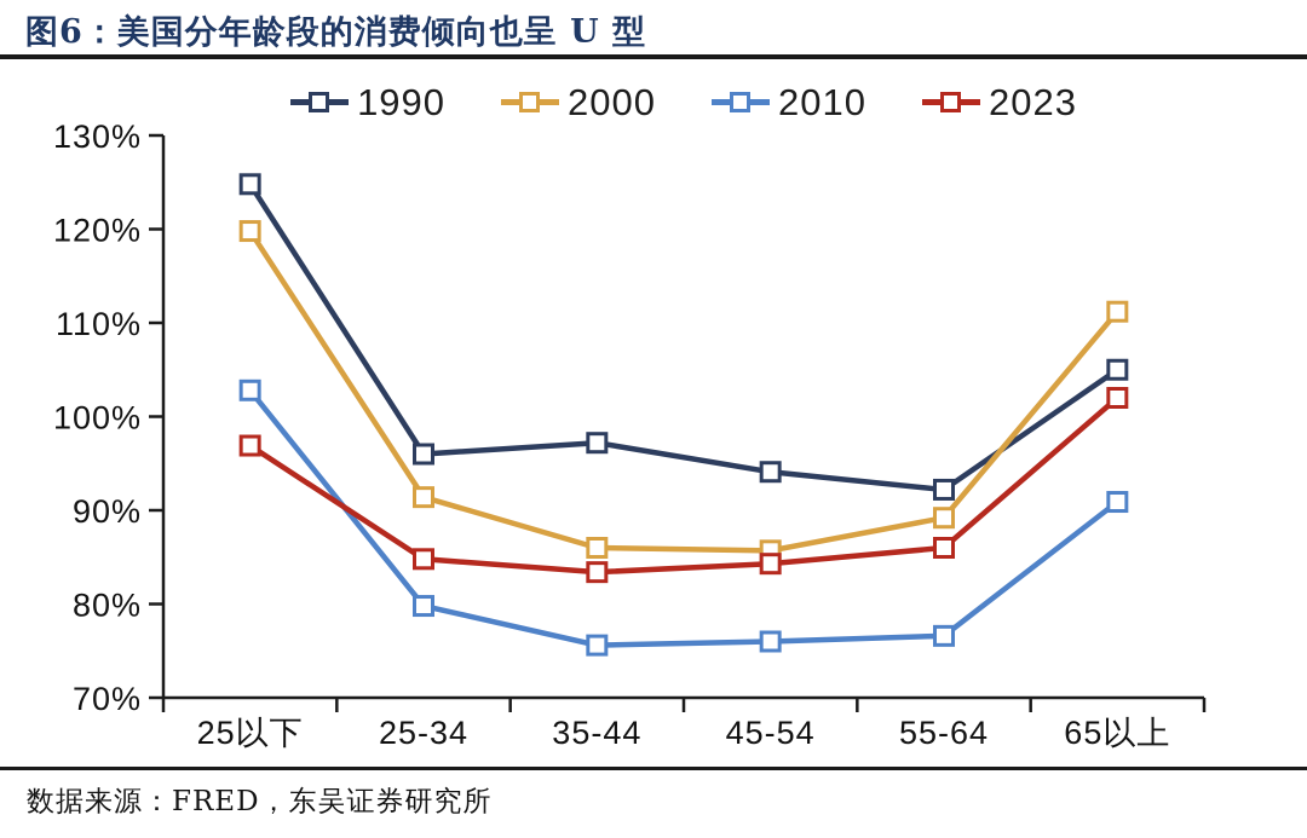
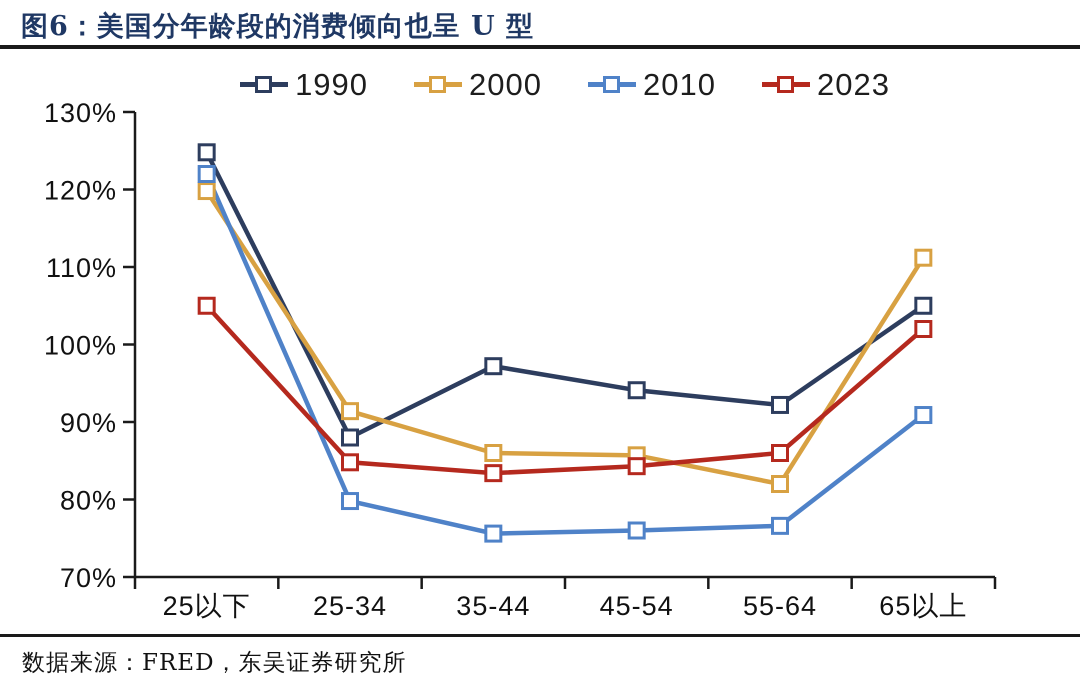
2010/25以下: 103% -> 122%
2023/25以下: 97% -> 105%
1990/25-34: 96% -> 88%
2000/55-64: 89% -> 82%
